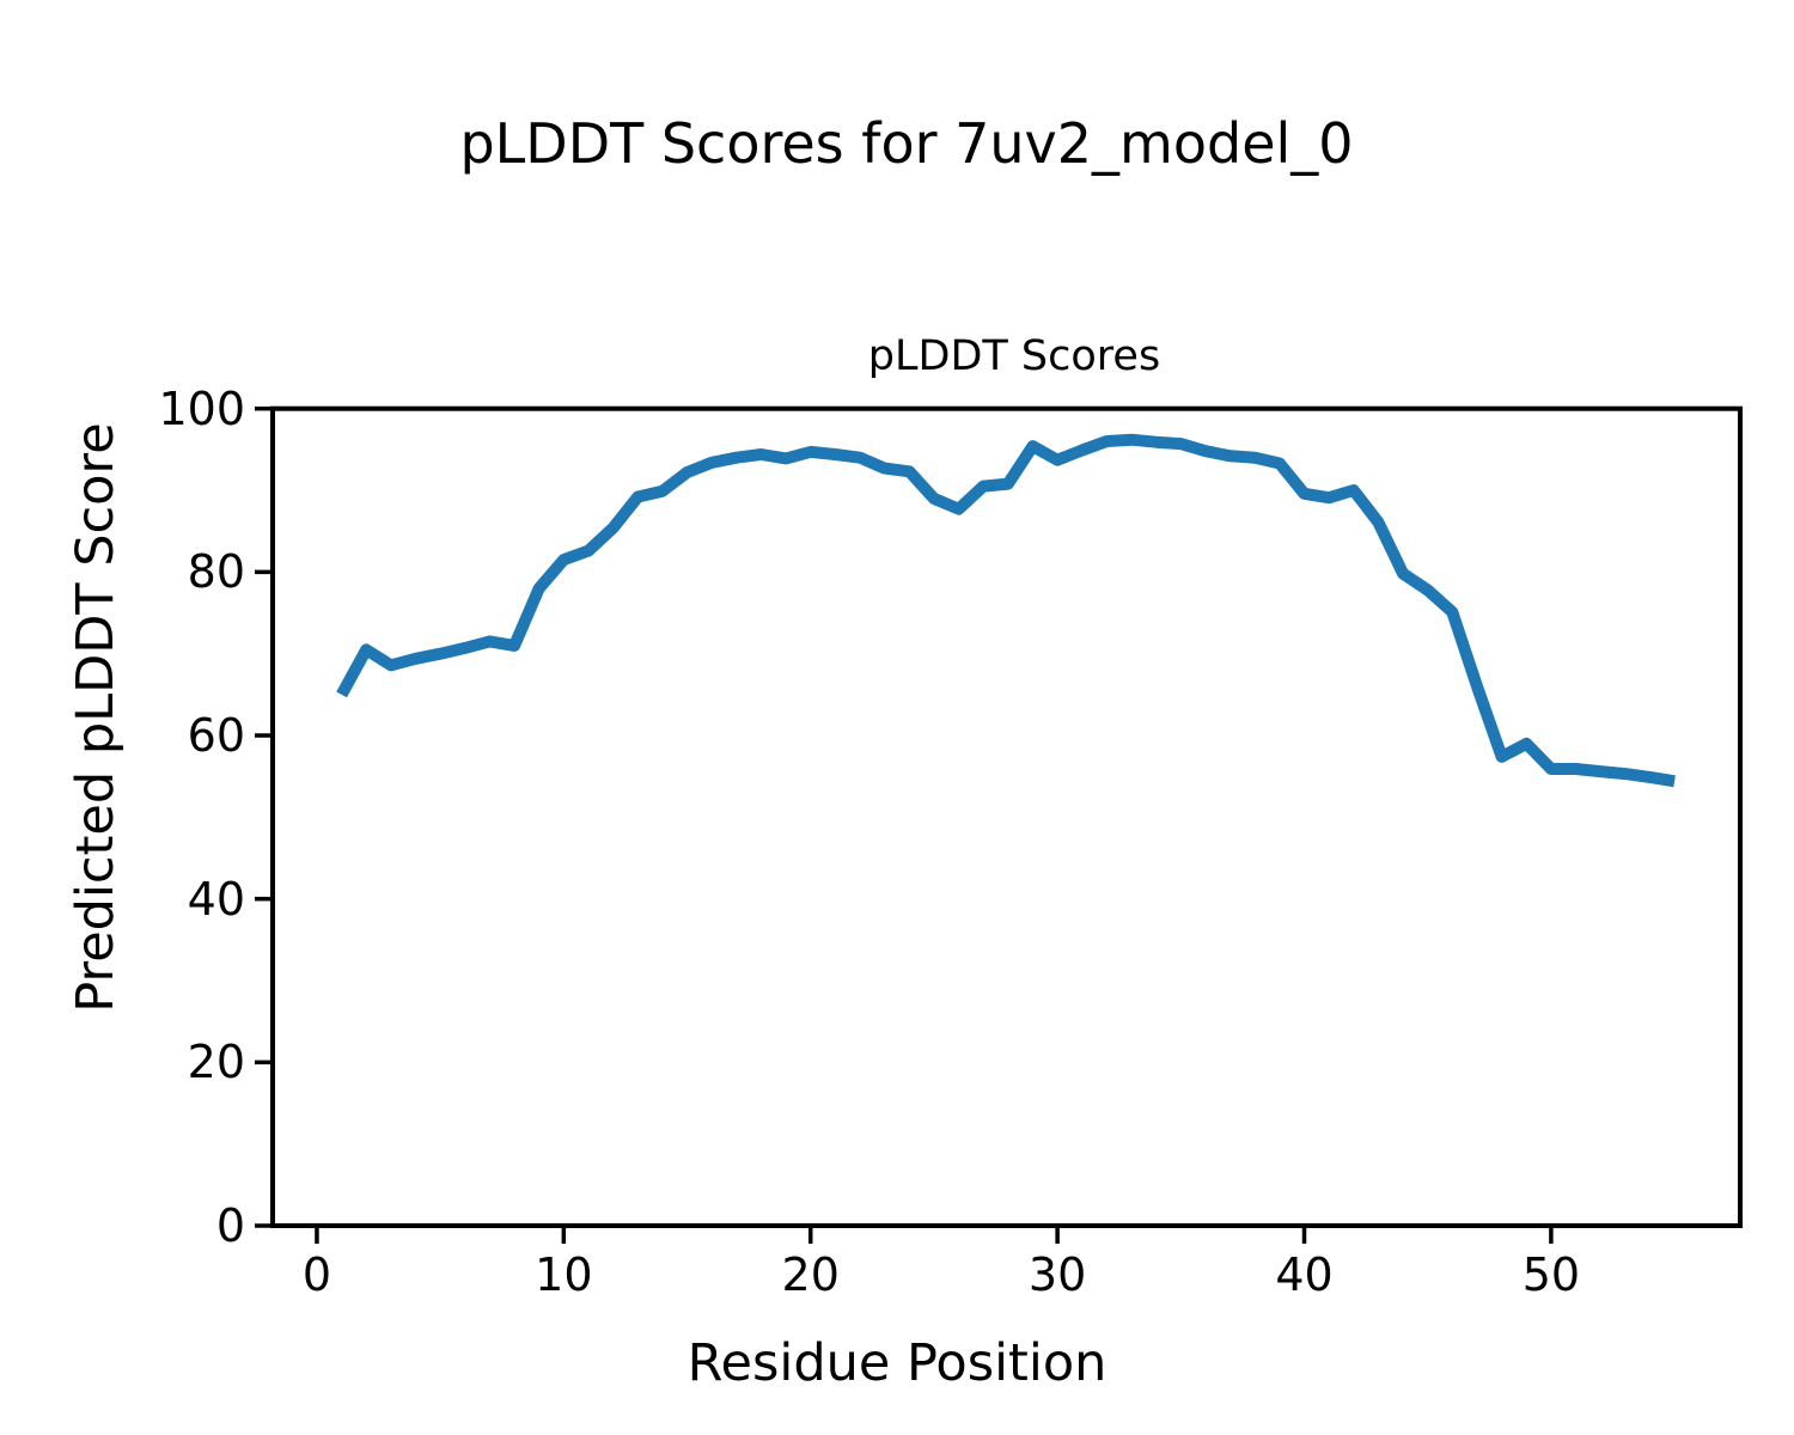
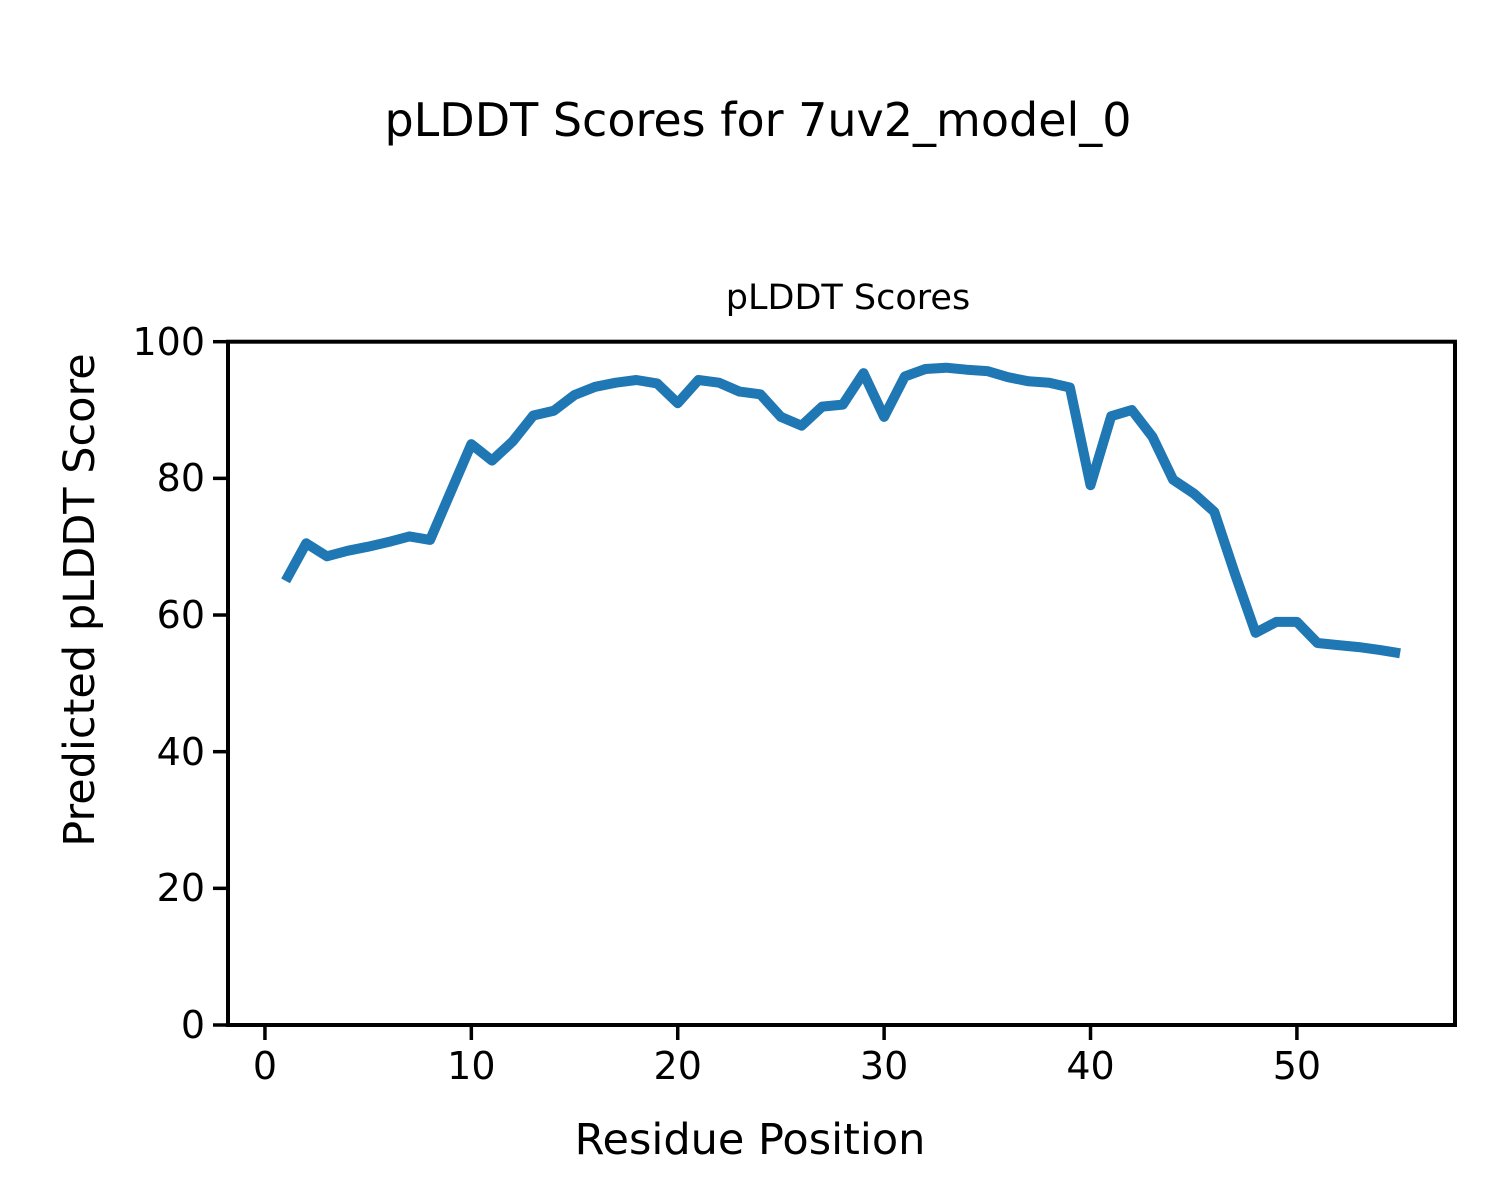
10: 82 -> 85
20: 95 -> 91
30: 94 -> 89
40: 90 -> 79
50: 56 -> 59
